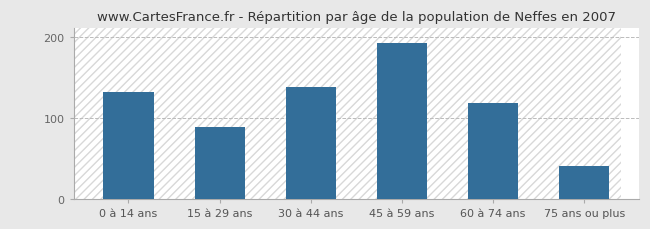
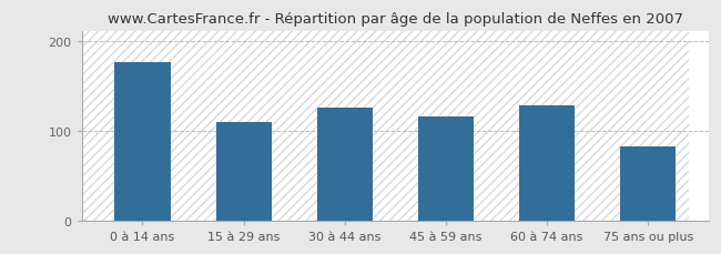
0 à 14 ans: 132 -> 176
15 à 29 ans: 88 -> 110
30 à 44 ans: 138 -> 126
45 à 59 ans: 192 -> 116
60 à 74 ans: 118 -> 128
75 ans ou plus: 40 -> 82
